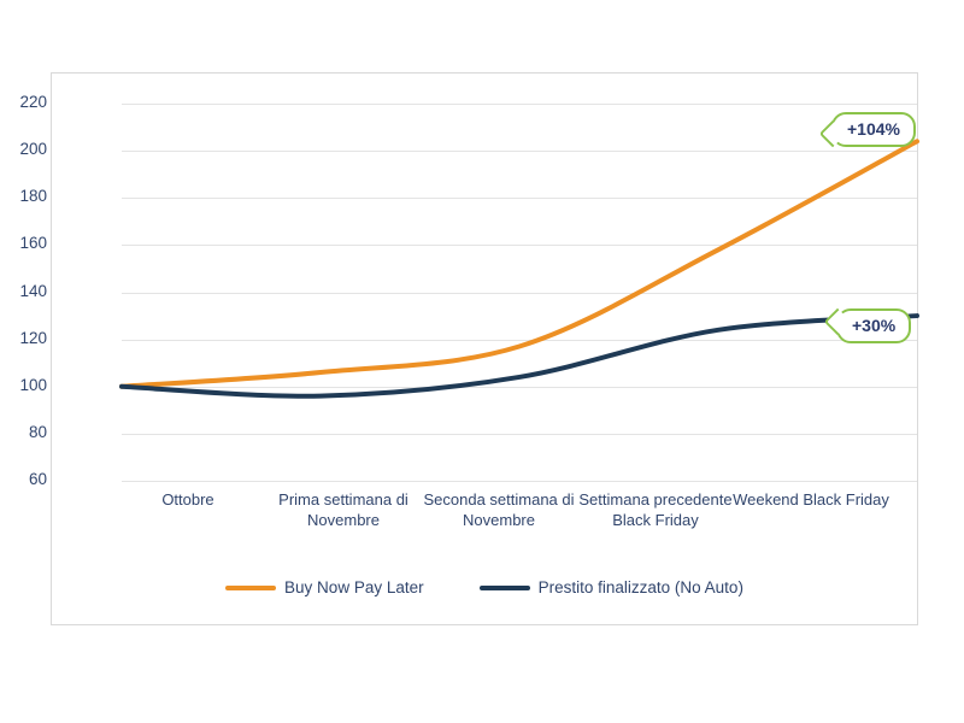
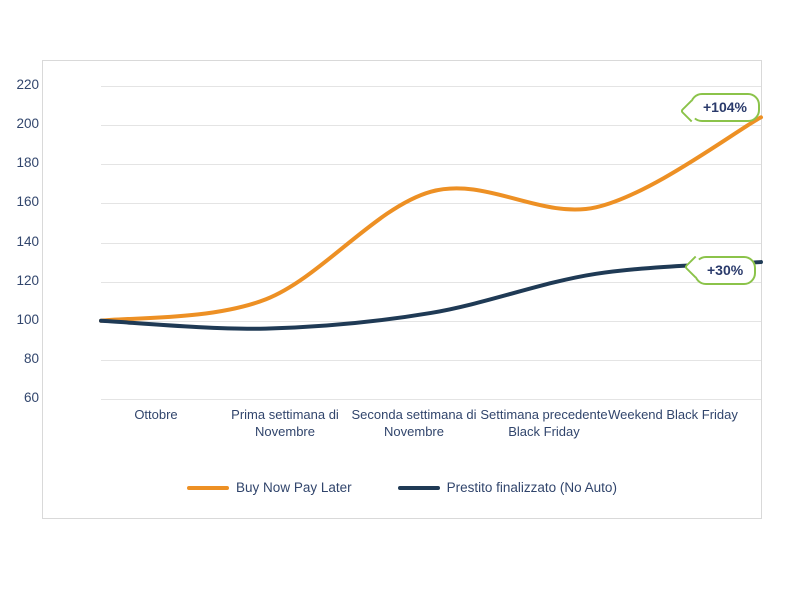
Buy Now Pay Later/Prima settimana di Novembre: 106 -> 111
Buy Now Pay Later/Seconda settimana di Novembre: 117 -> 166
